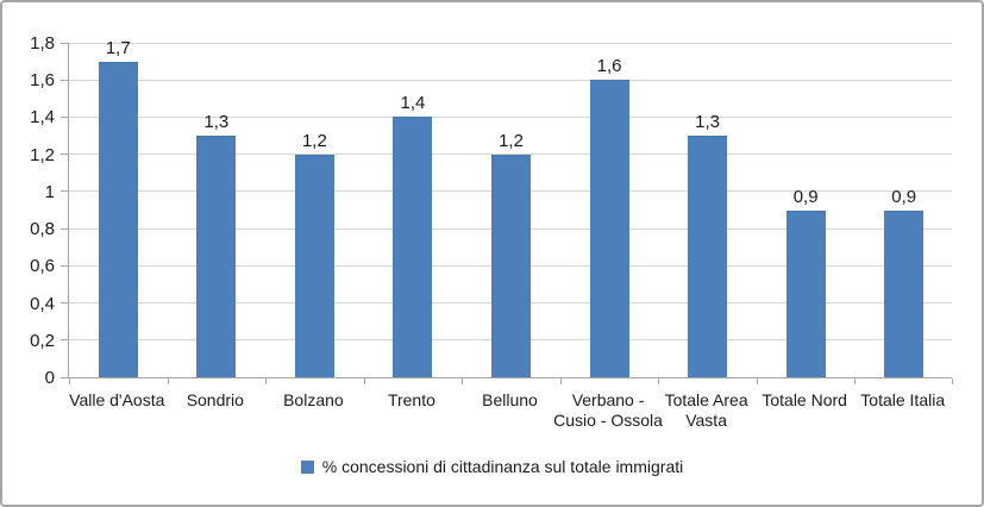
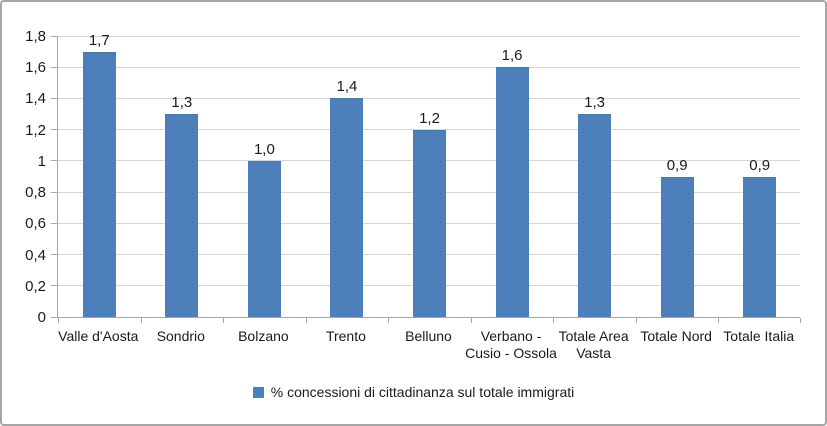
Bolzano: 1,2 -> 1,0
